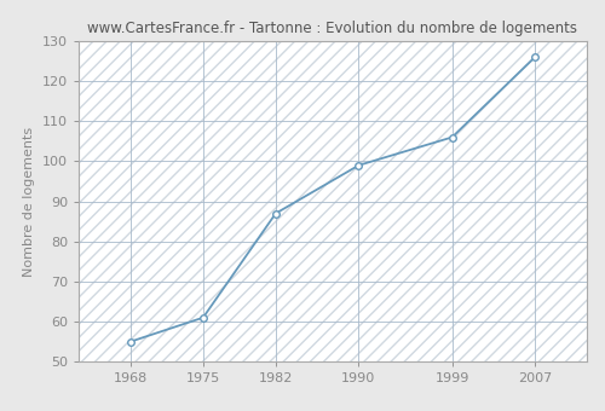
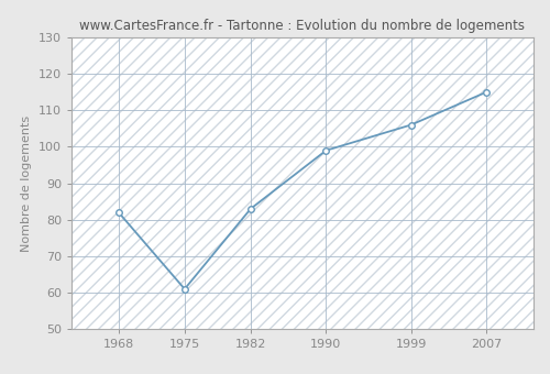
1968: 55 -> 82
1982: 87 -> 83
2007: 126 -> 115
